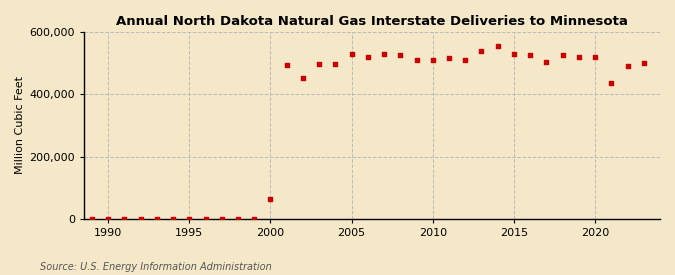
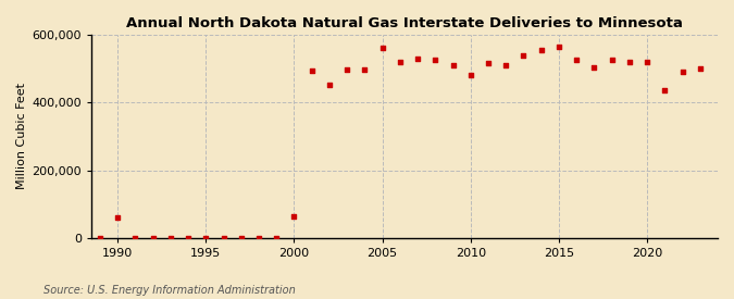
1990: 1,000 -> 60,000
2005: 530,000 -> 560,000
2010: 510,000 -> 480,000
2015: 528,000 -> 565,000
